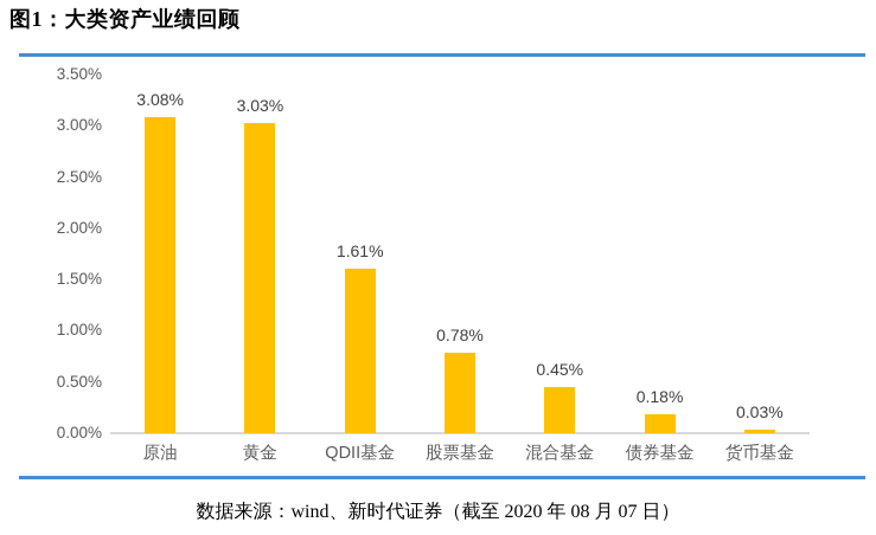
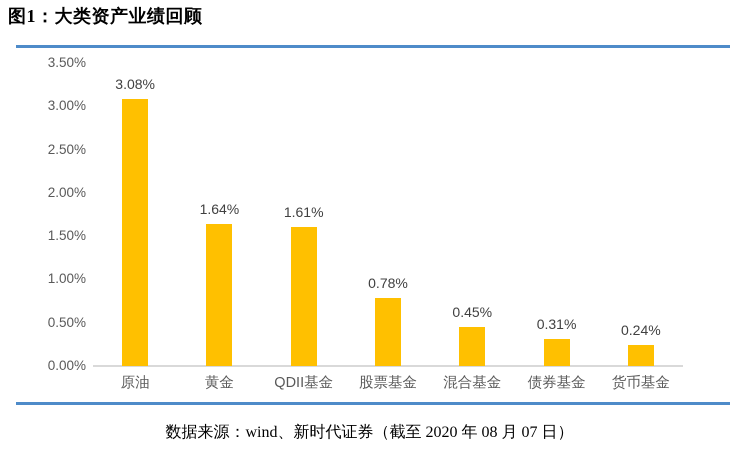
黄金: 3.03% -> 1.64%
债券基金: 0.18% -> 0.31%
货币基金: 0.03% -> 0.24%
